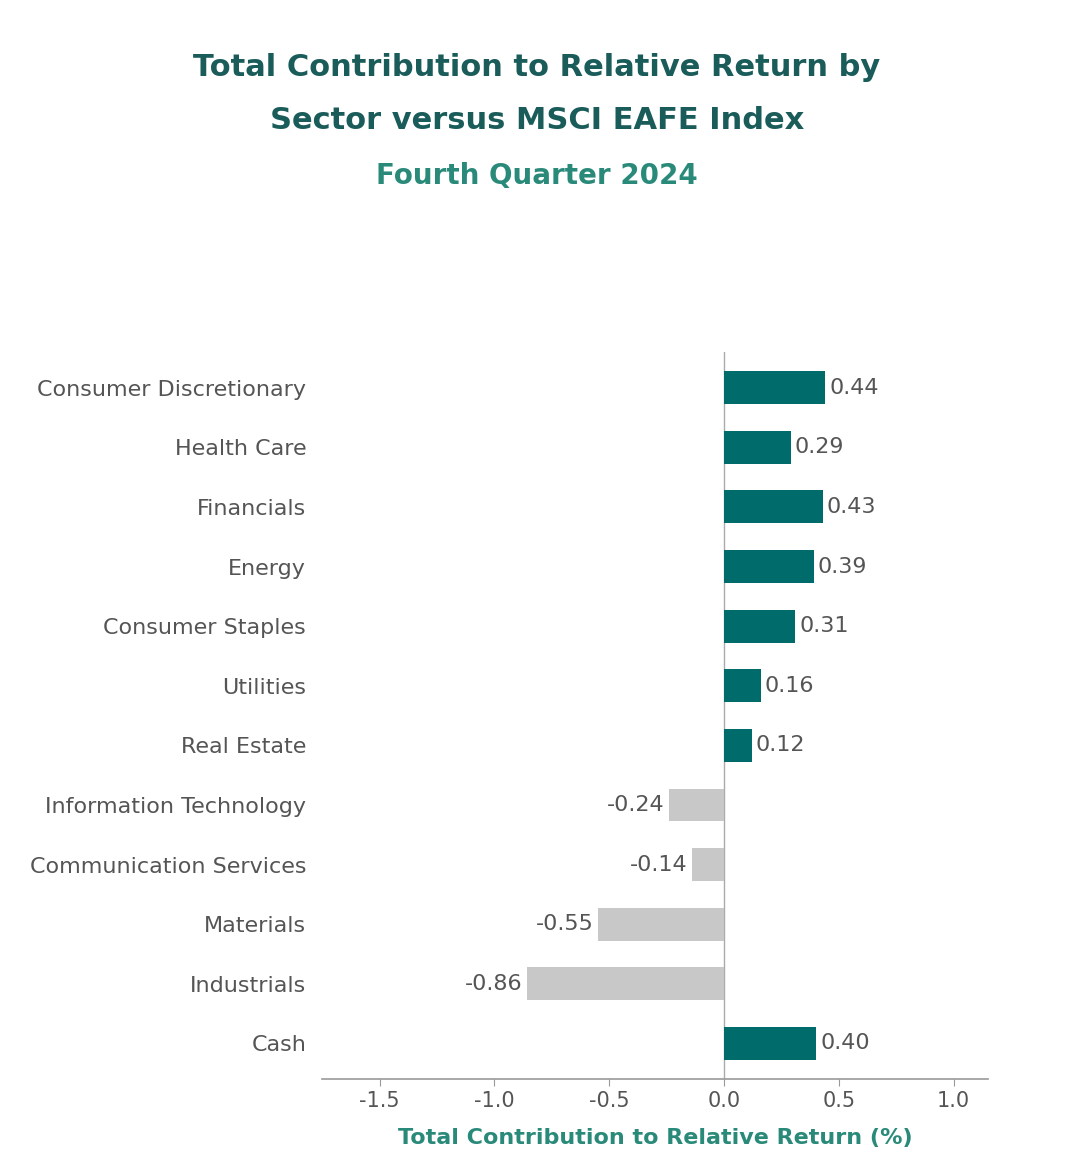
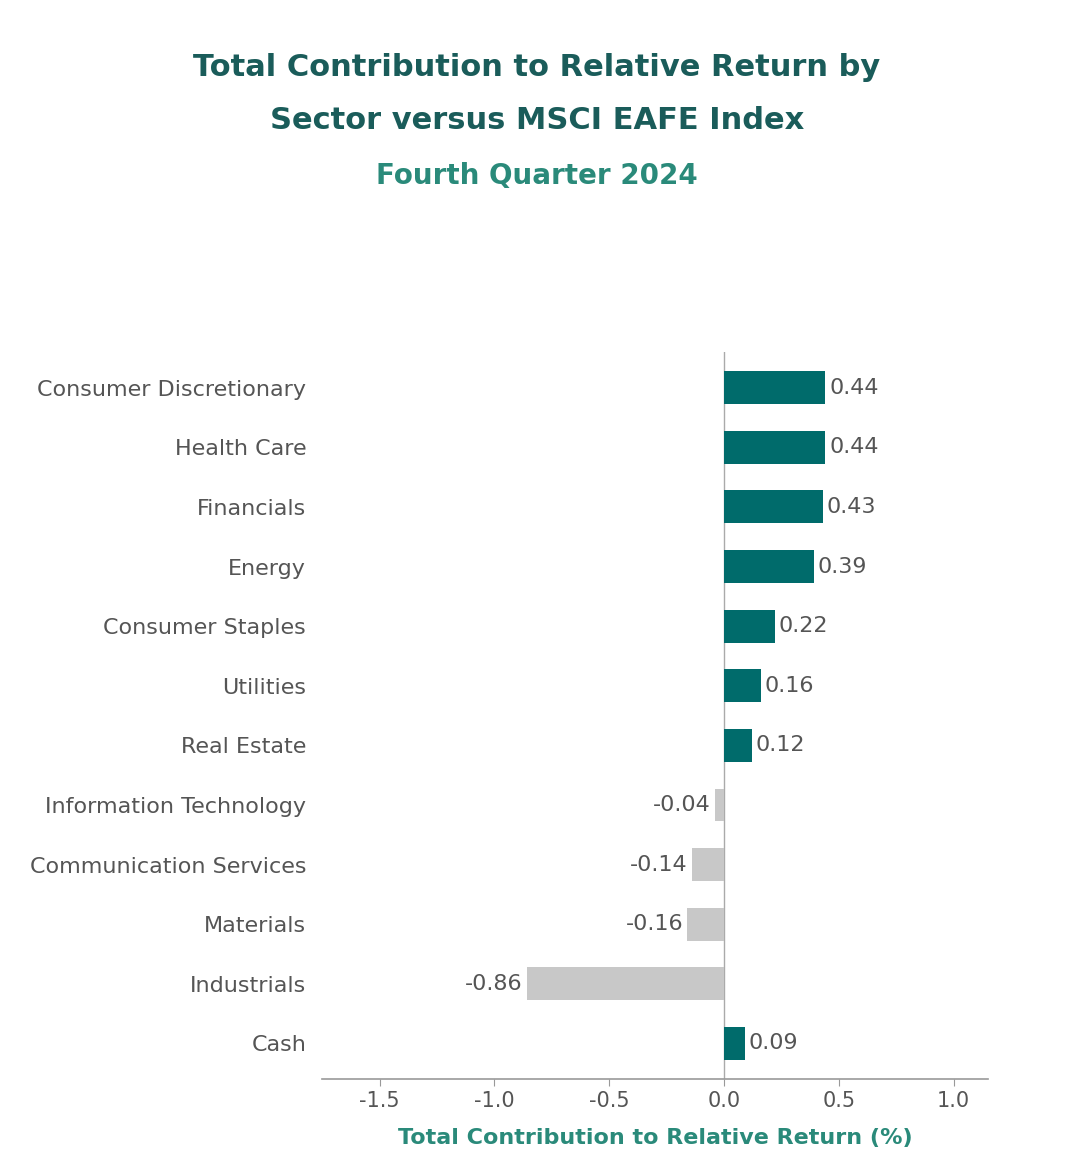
Health Care: 0.29 -> 0.44
Consumer Staples: 0.31 -> 0.22
Information Technology: -0.24 -> -0.04
Materials: -0.55 -> -0.16
Cash: 0.40 -> 0.09
